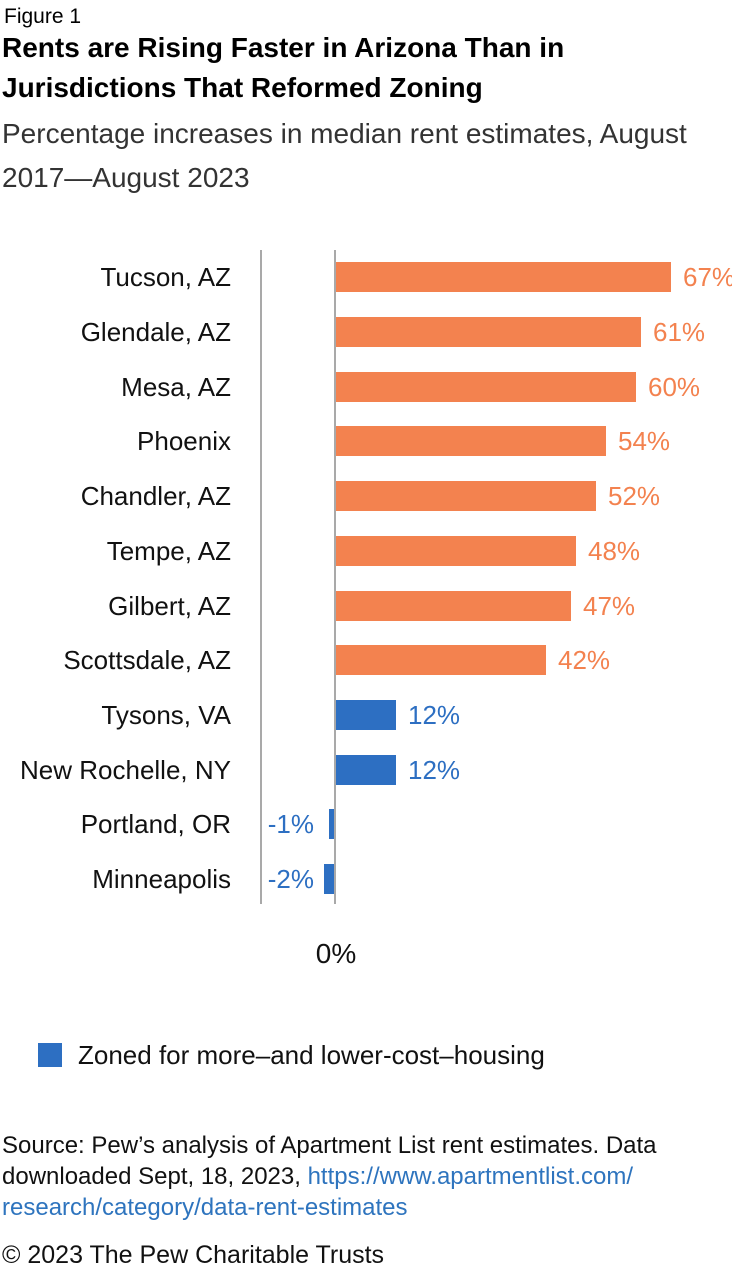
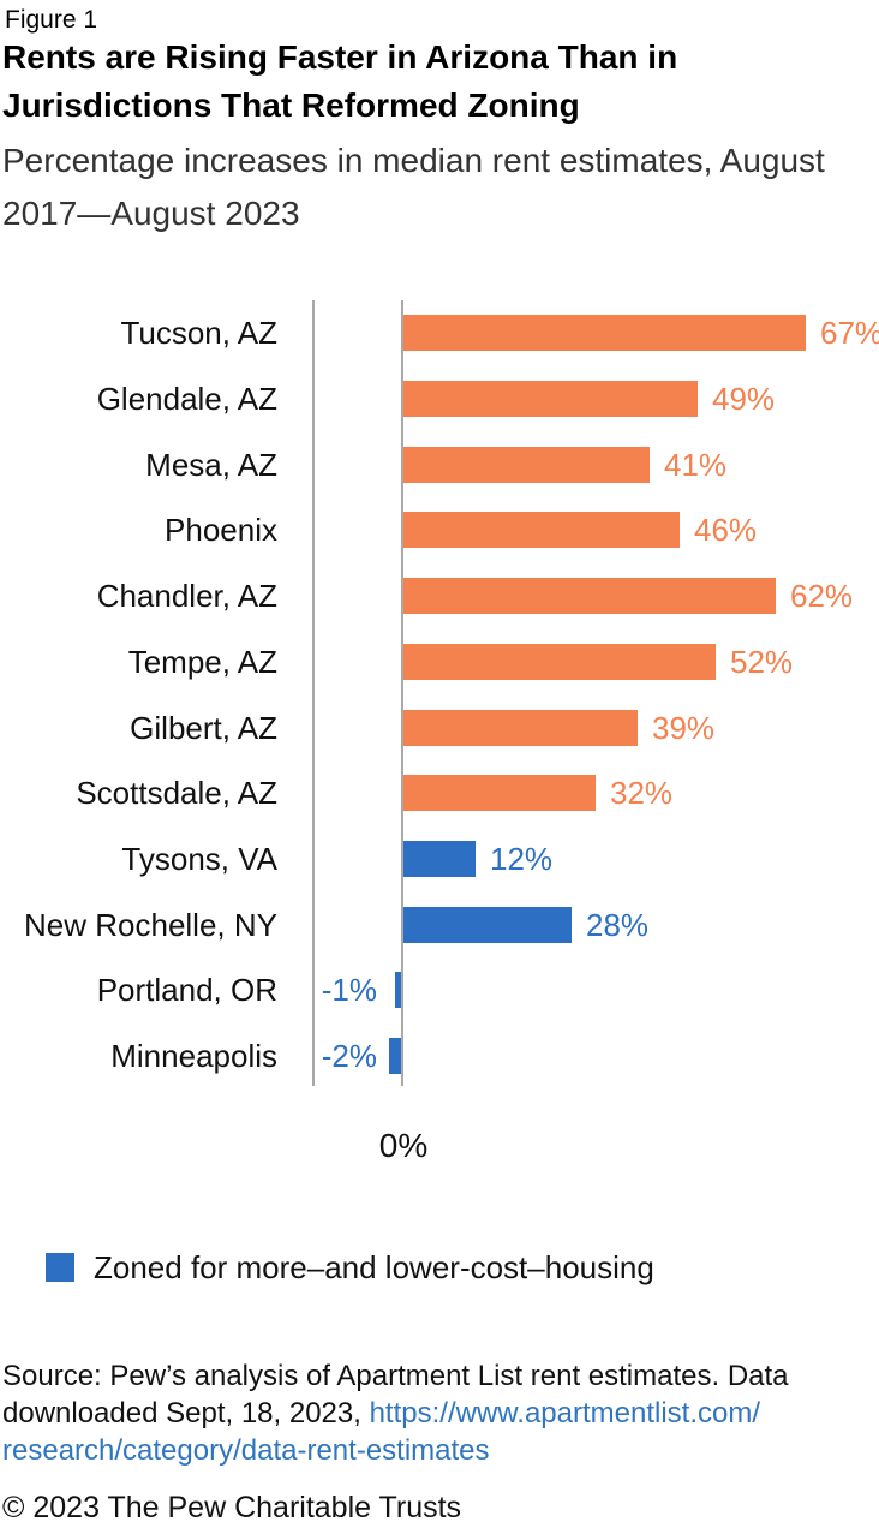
Glendale, AZ: 61% -> 49%
Mesa, AZ: 60% -> 41%
Phoenix: 54% -> 46%
Chandler, AZ: 52% -> 62%
Tempe, AZ: 48% -> 52%
Gilbert, AZ: 47% -> 39%
Scottsdale, AZ: 42% -> 32%
New Rochelle, NY: 12% -> 28%
